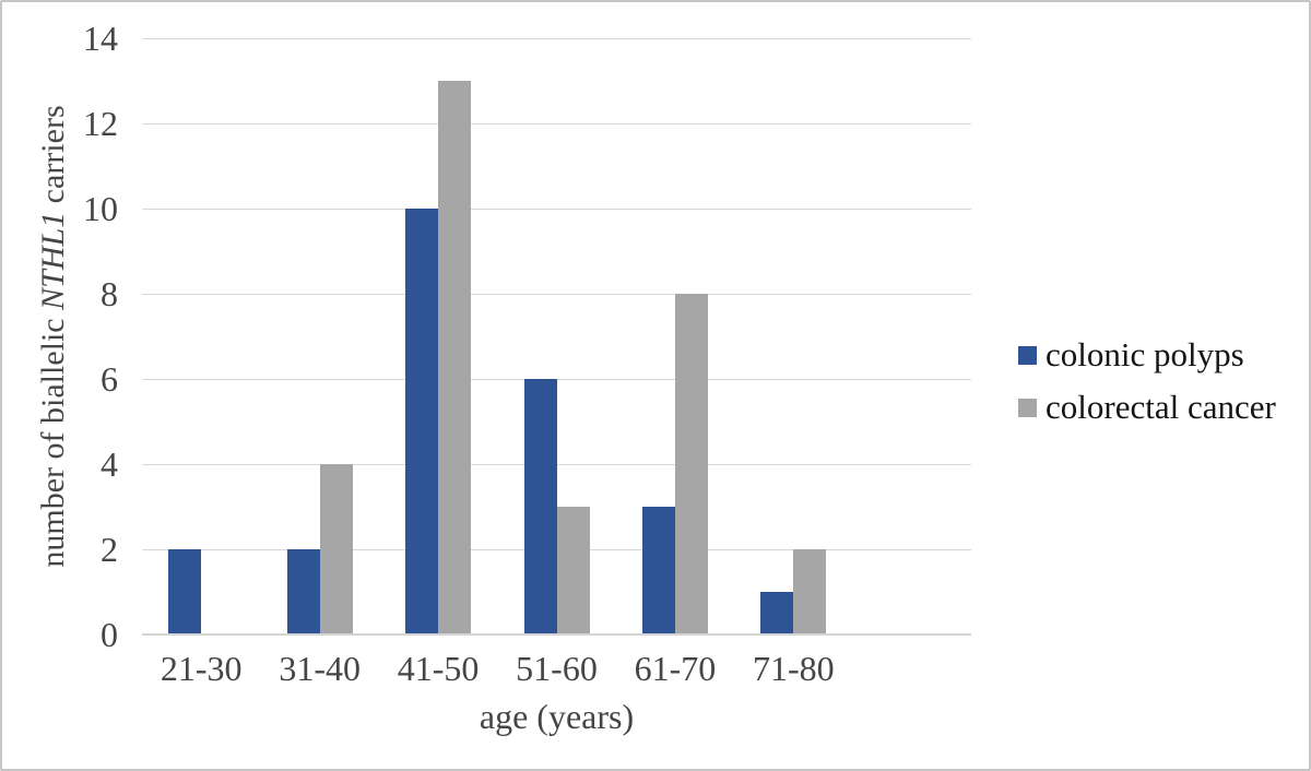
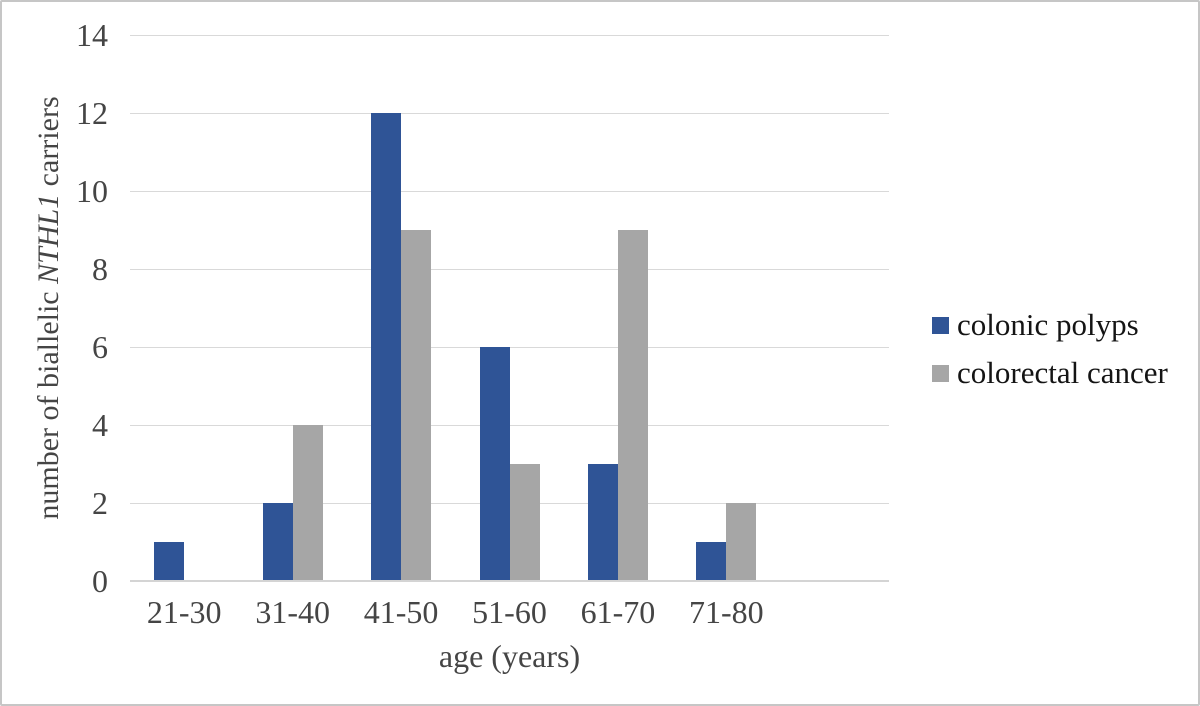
colonic polyps/21-30: 2 -> 1
colonic polyps/41-50: 10 -> 12
colorectal cancer/41-50: 13 -> 9
colorectal cancer/61-70: 8 -> 9
